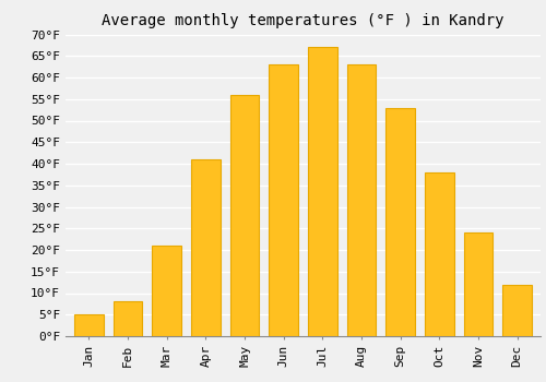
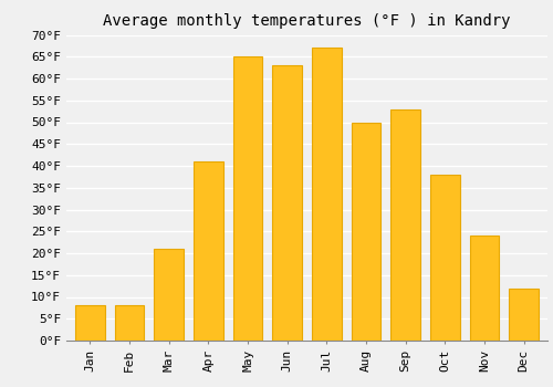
Jan: 5°F -> 8°F
May: 56°F -> 65°F
Aug: 63°F -> 50°F
